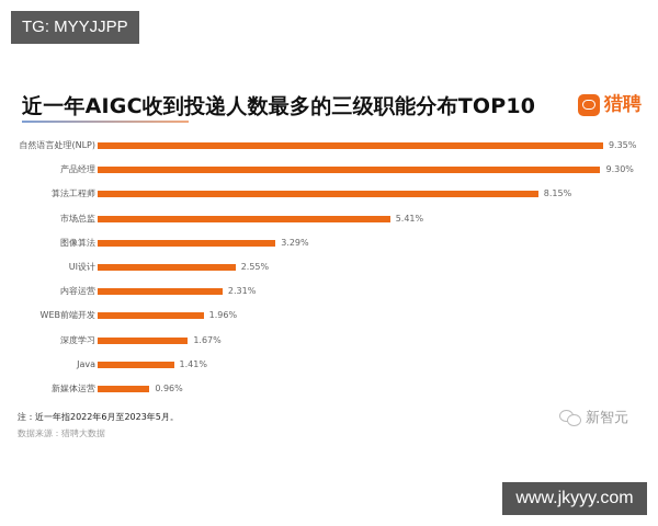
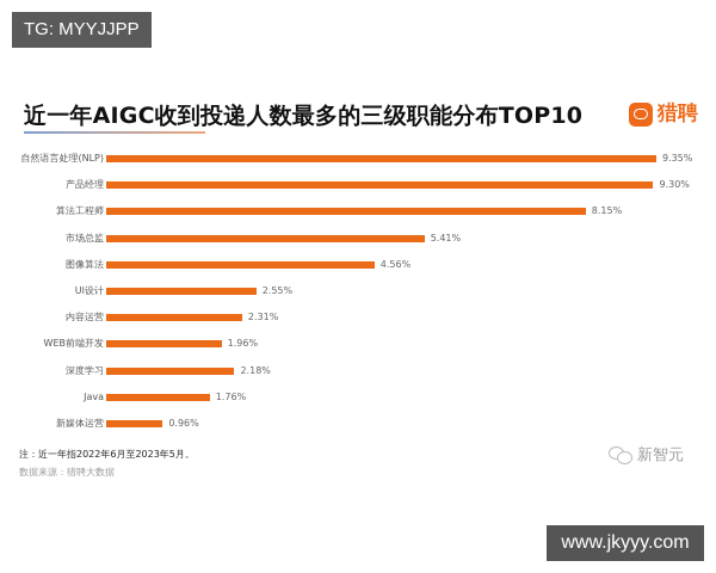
图像算法: 3.29% -> 4.56%
深度学习: 1.67% -> 2.18%
Java: 1.41% -> 1.76%
